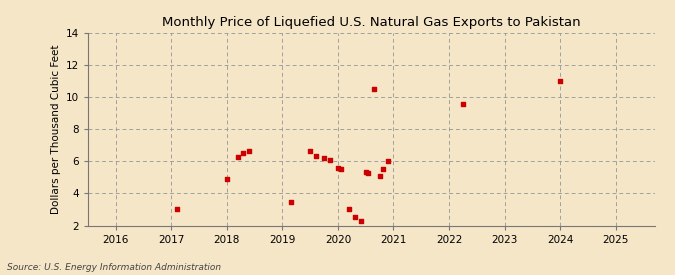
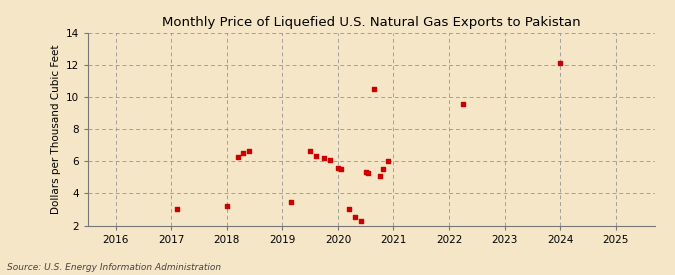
2018: 4.9 -> 3.2
2024: 11.0 -> 12.2
